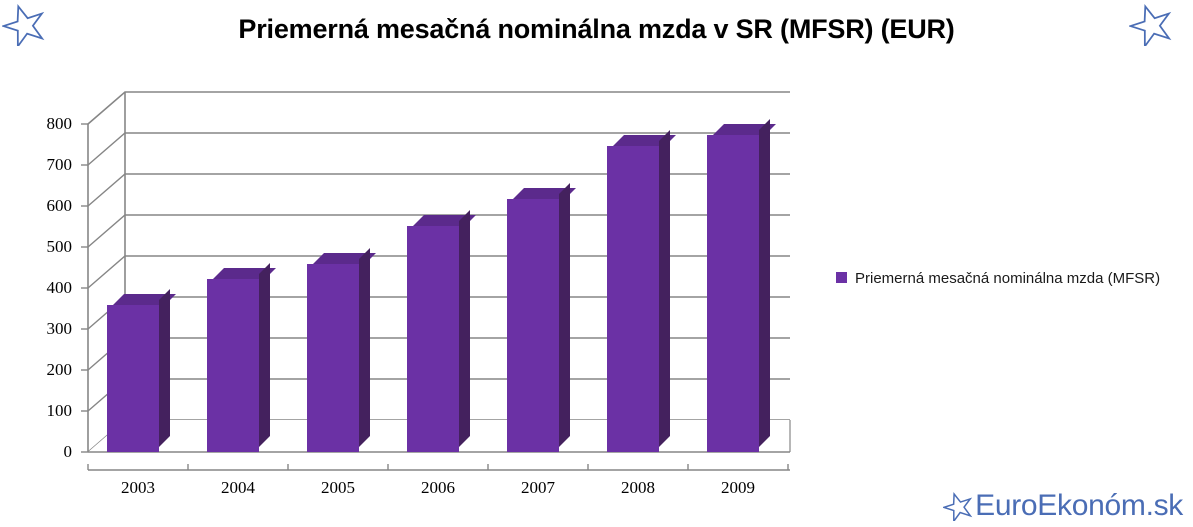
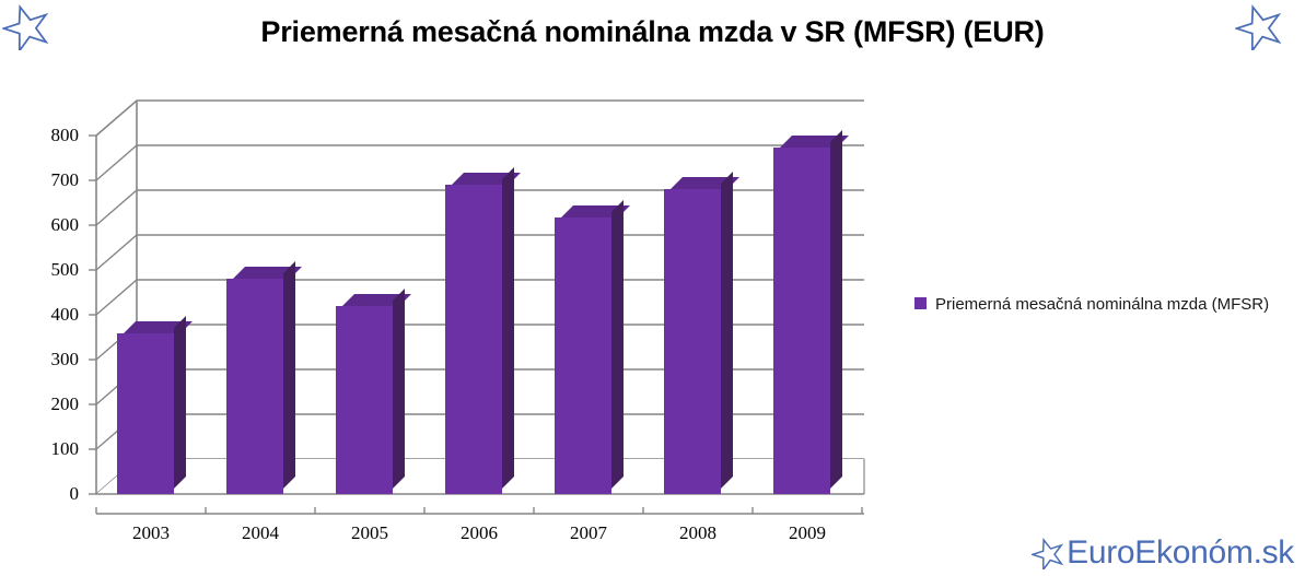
2004: 420 -> 480
2005: 460 -> 420
2006: 550 -> 690
2008: 750 -> 680
